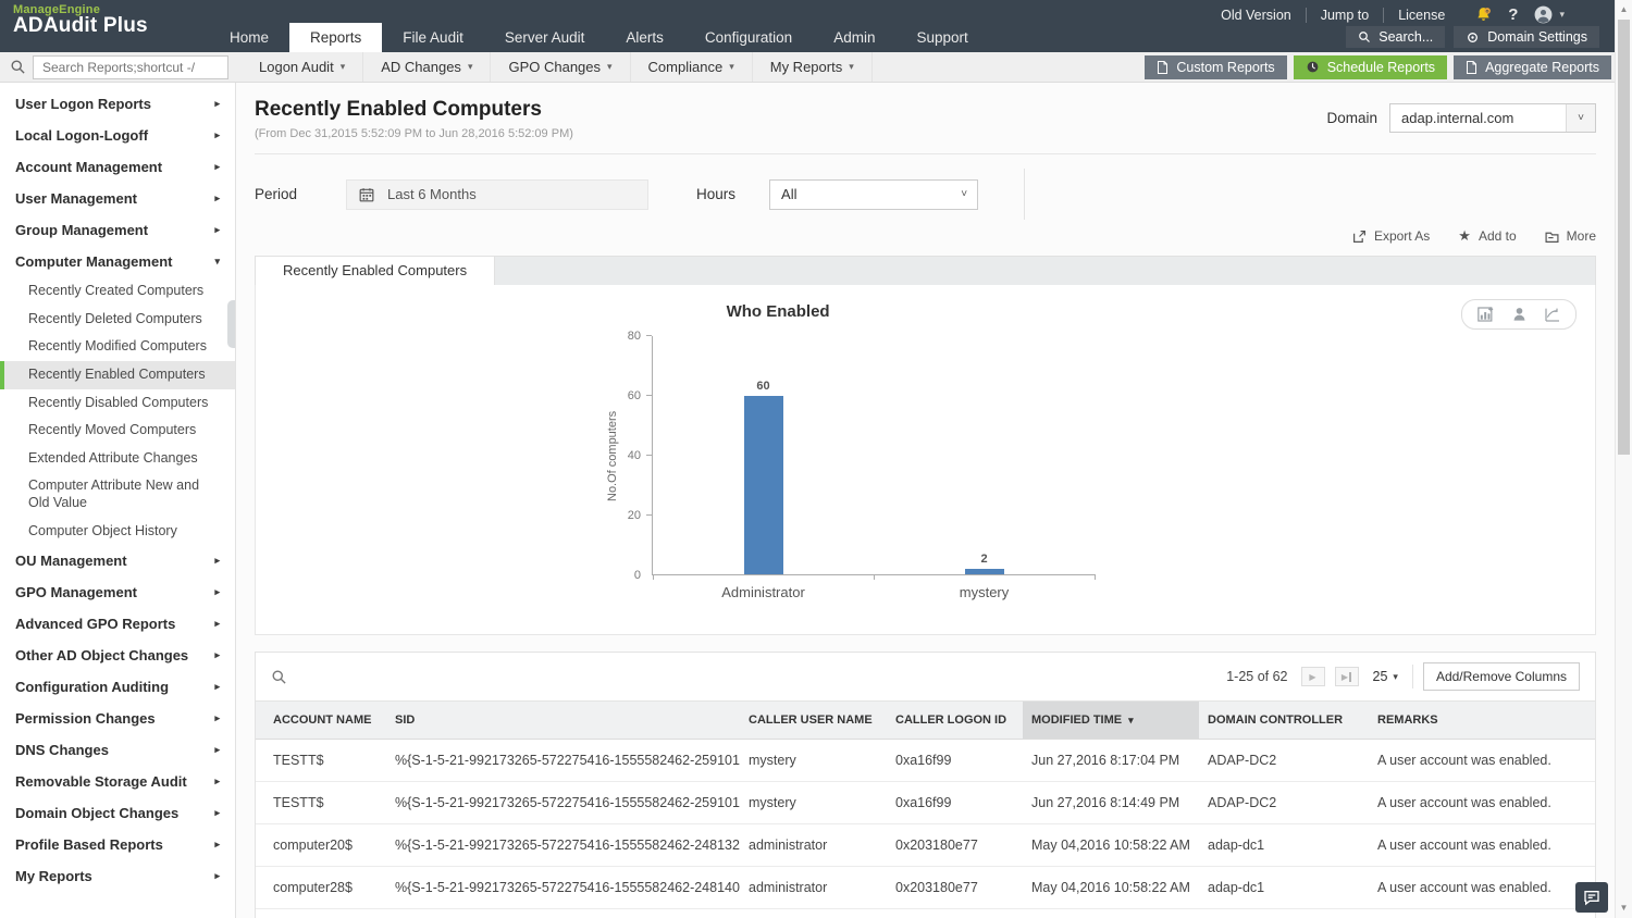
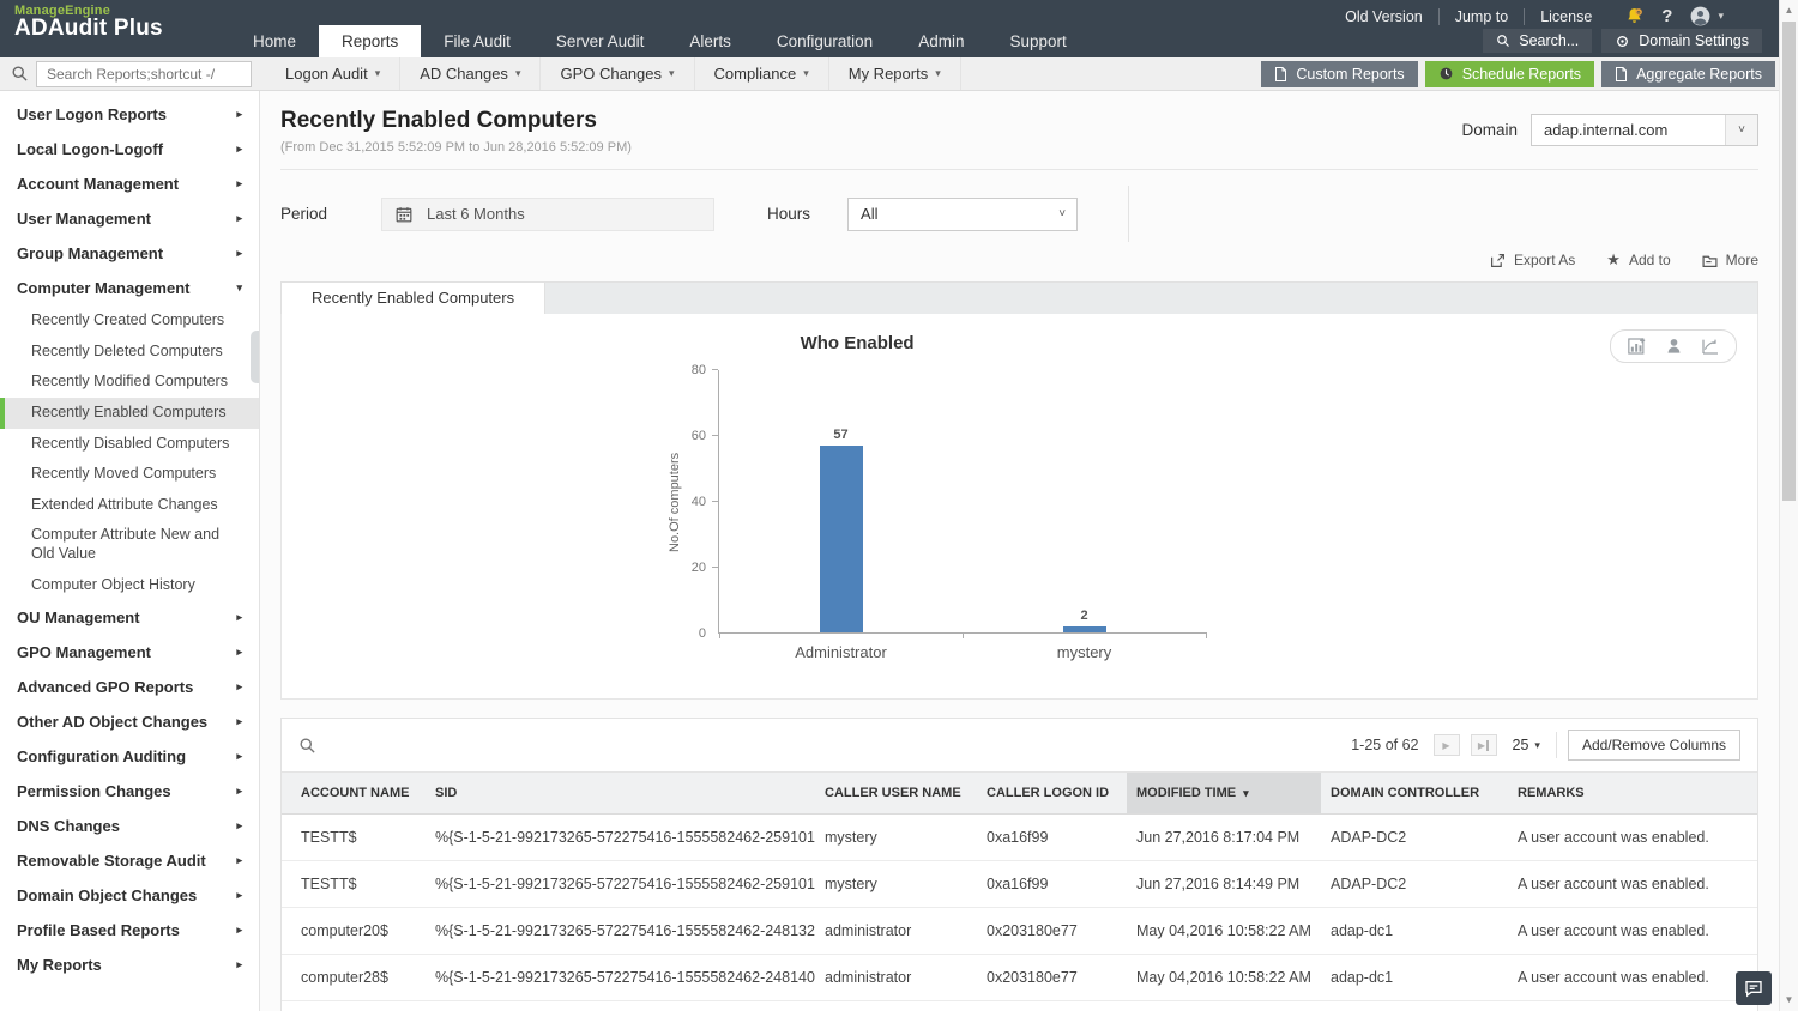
Administrator: 60 -> 57
